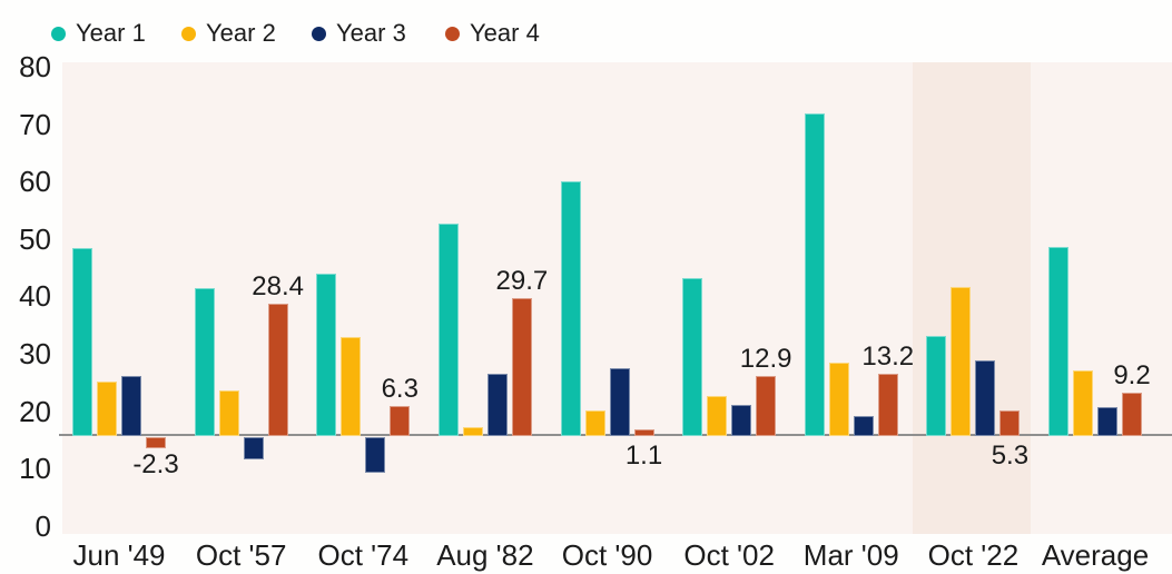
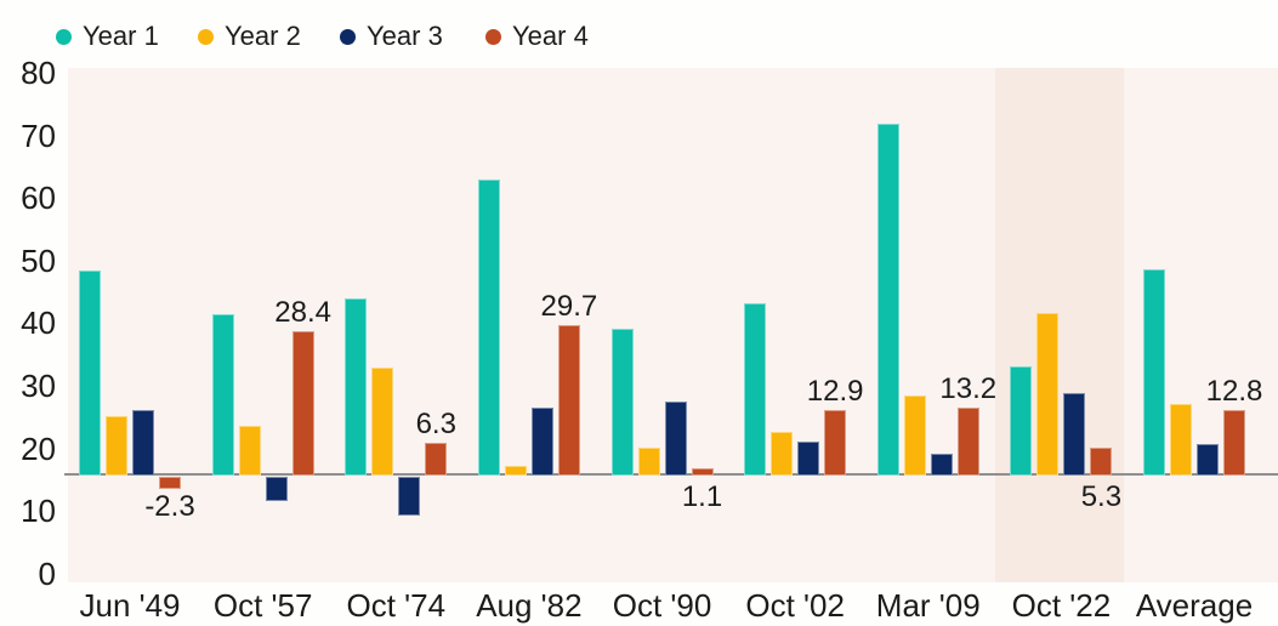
Year 1/Aug '82: 46 -> 59
Year 1/Oct '90: 55 -> 29
Year 4/Average: 9.2 -> 12.8
